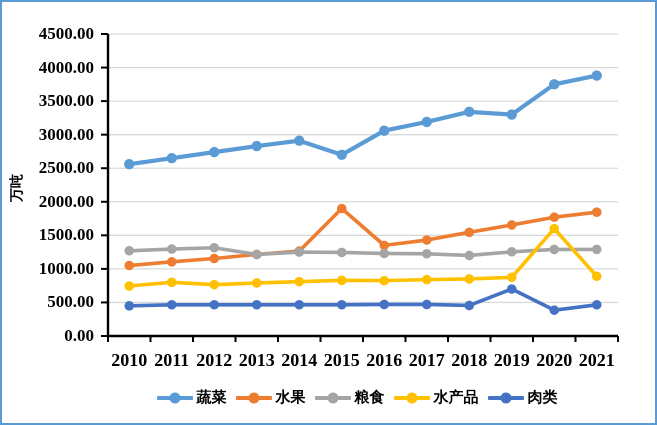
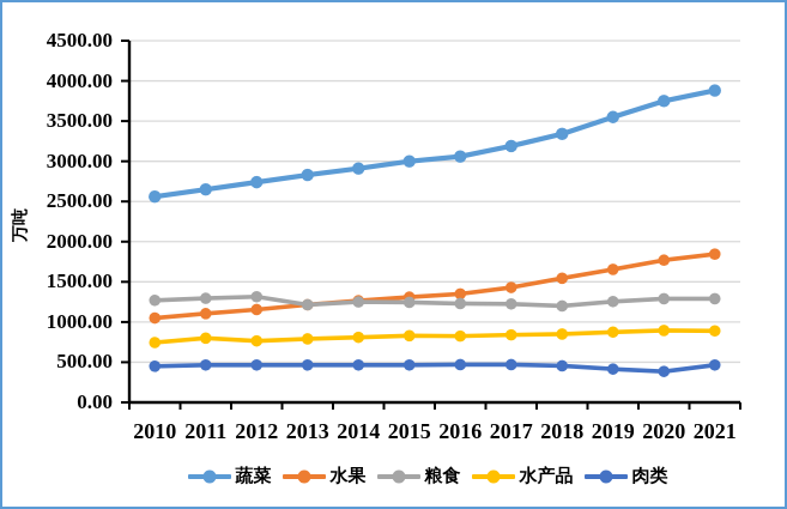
蔬菜/2015: 2700 -> 3000
水果/2015: 1900 -> 1300
蔬菜/2019: 3300 -> 3600
肉类/2019: 700 -> 400
水产品/2020: 1600 -> 900
